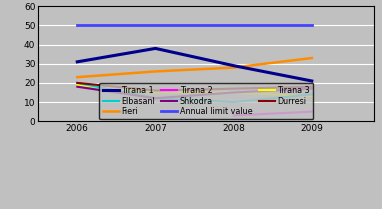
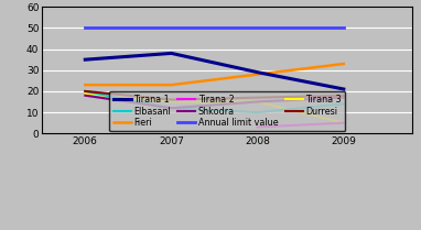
Tirana 1/2006: 31 -> 35
Fieri/2007: 26 -> 23
Tirana 3/2009: 13 -> 5
